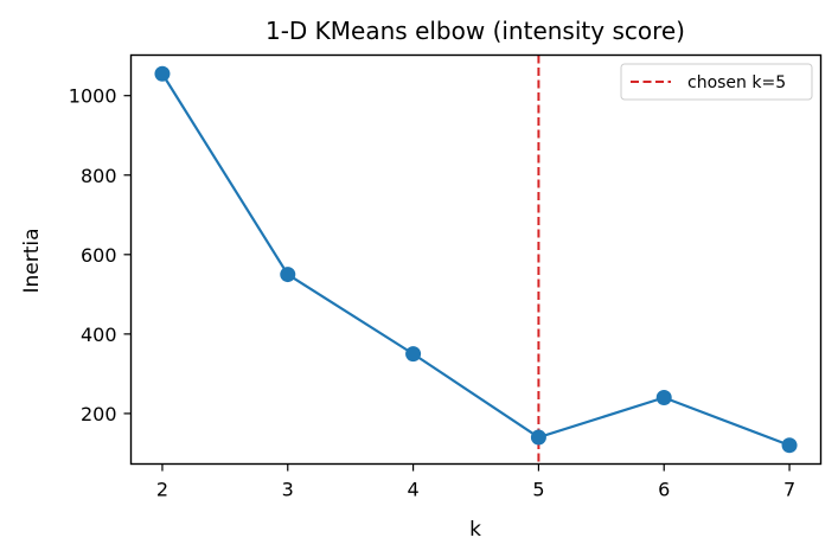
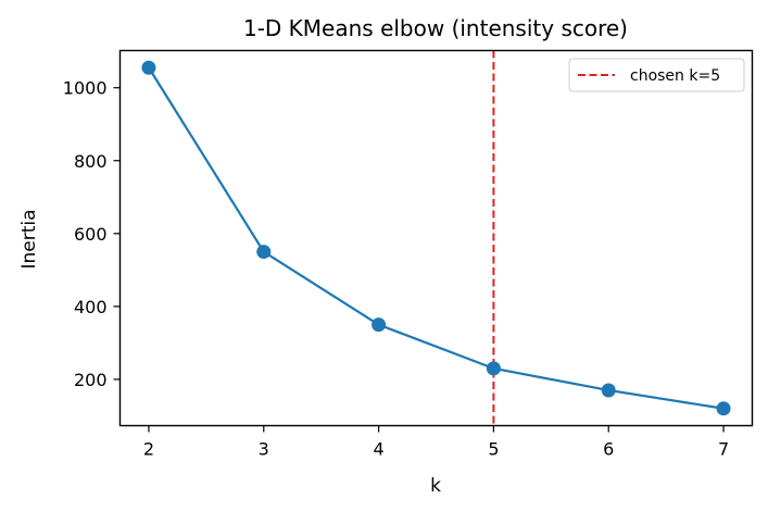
5: 140 -> 230
6: 240 -> 170
